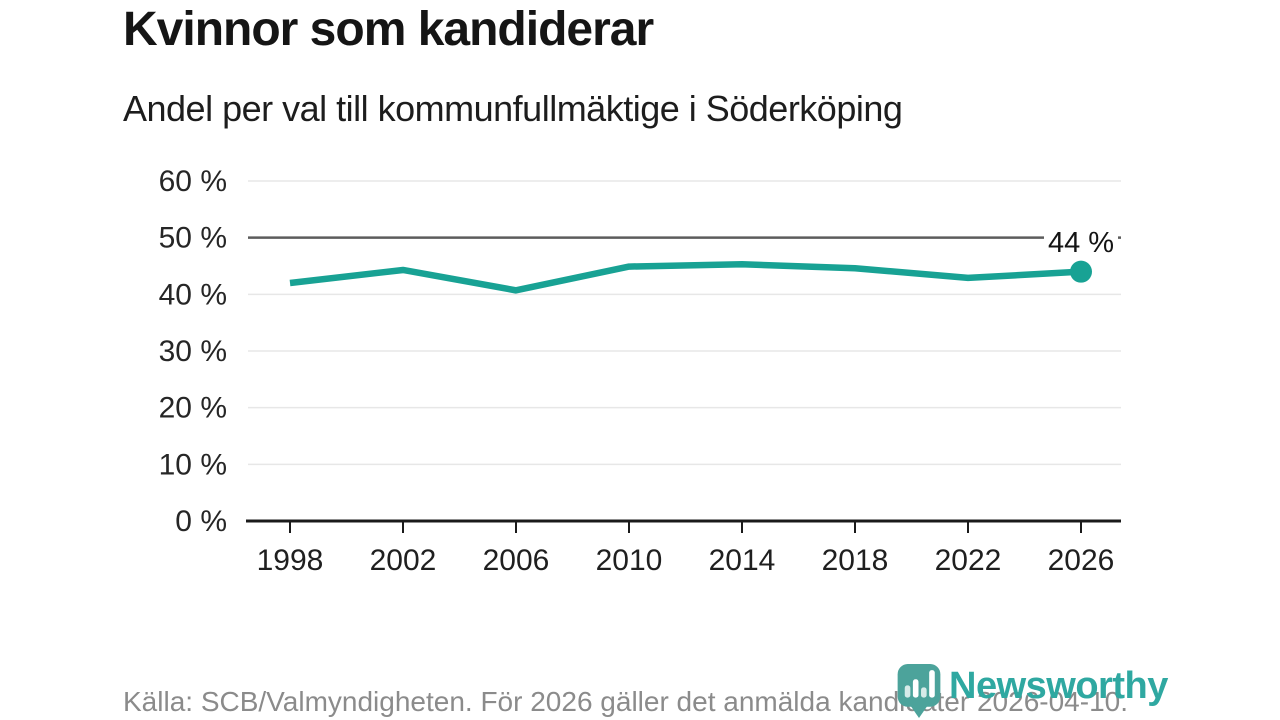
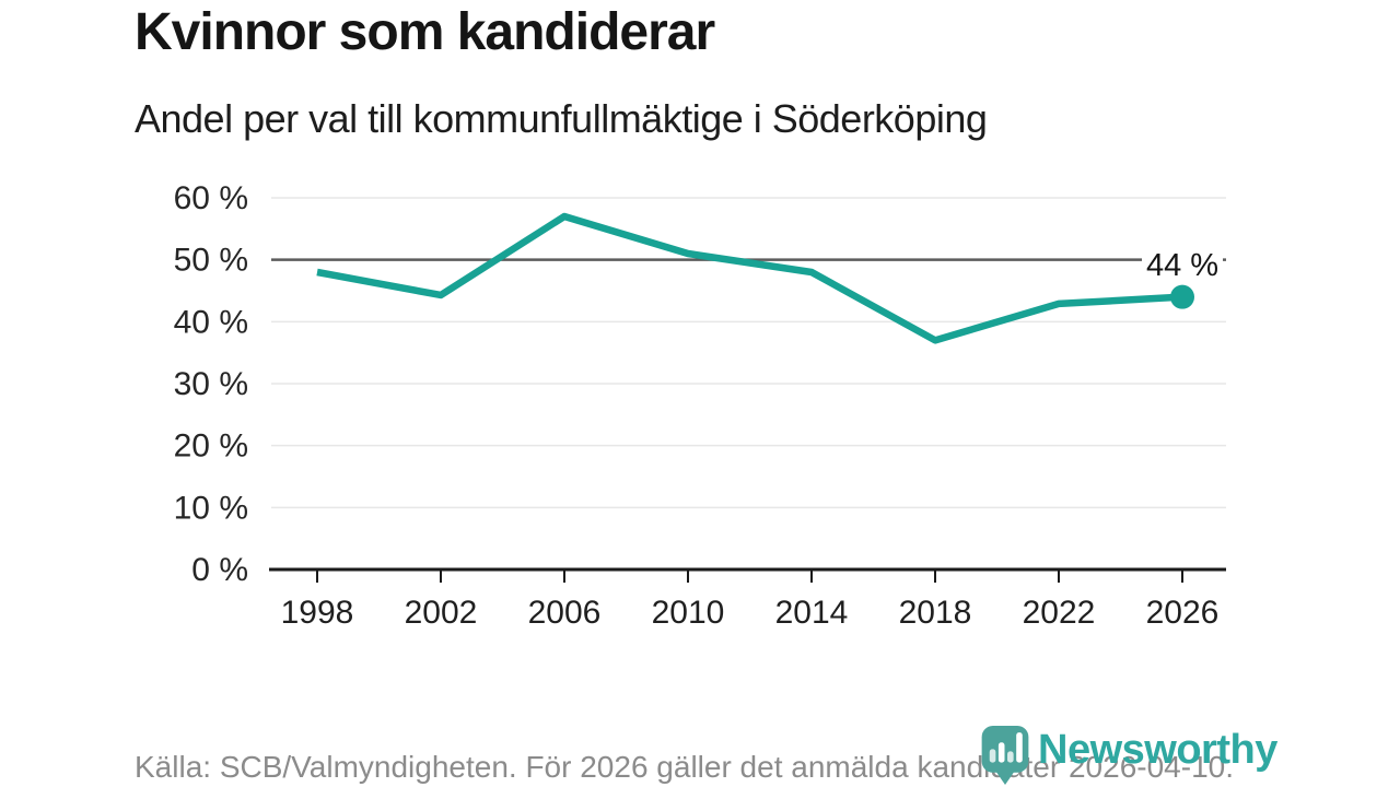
1998: 42% -> 48%
2006: 41% -> 57%
2010: 45% -> 51%
2014: 45% -> 48%
2018: 45% -> 37%
